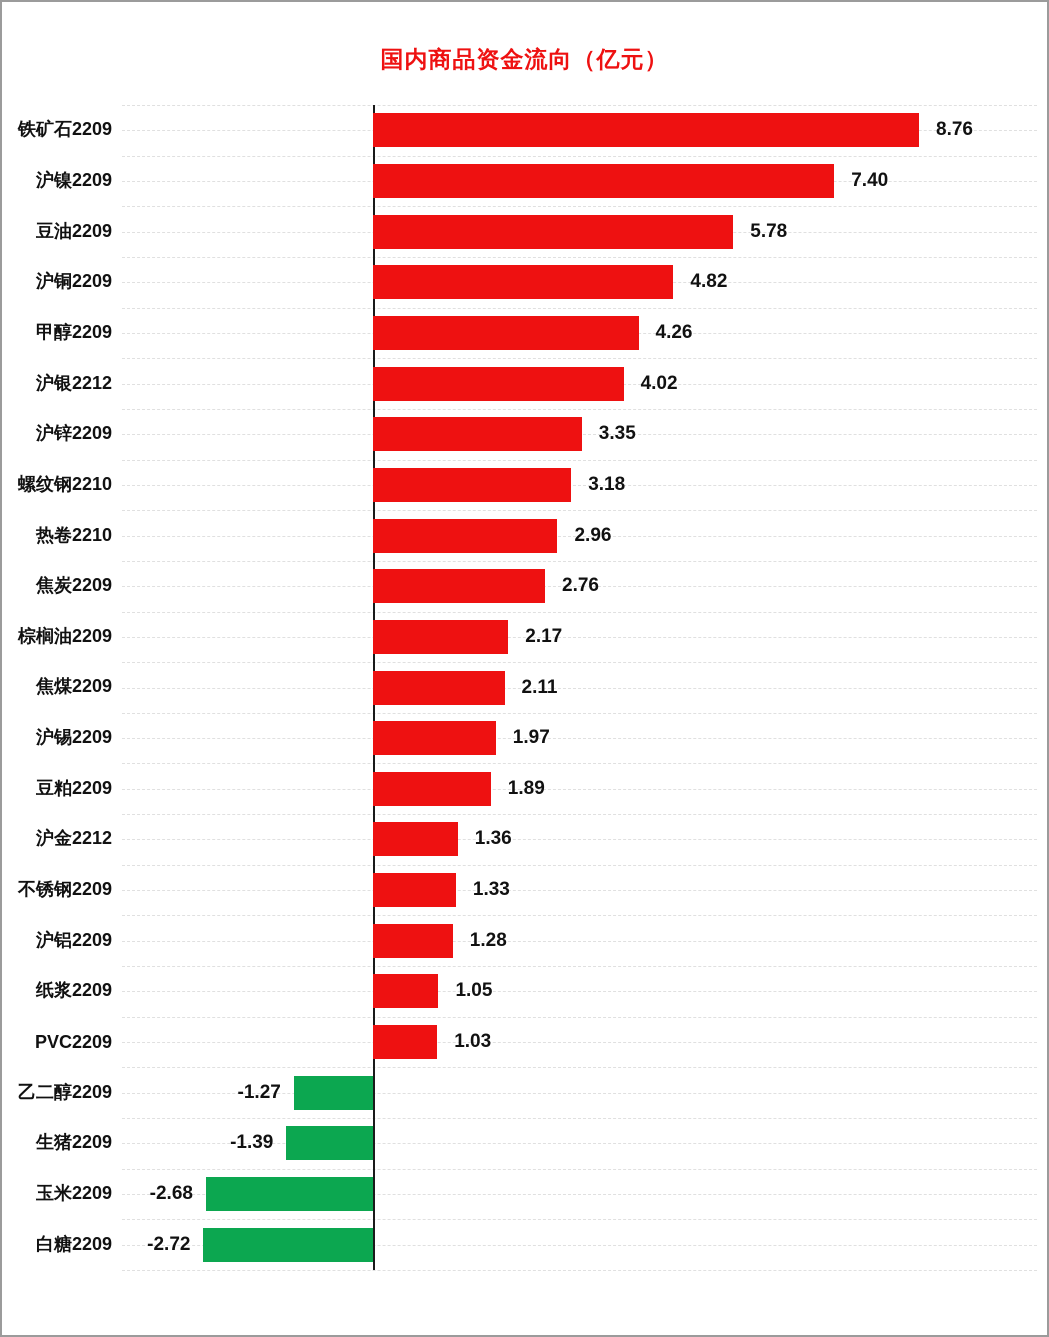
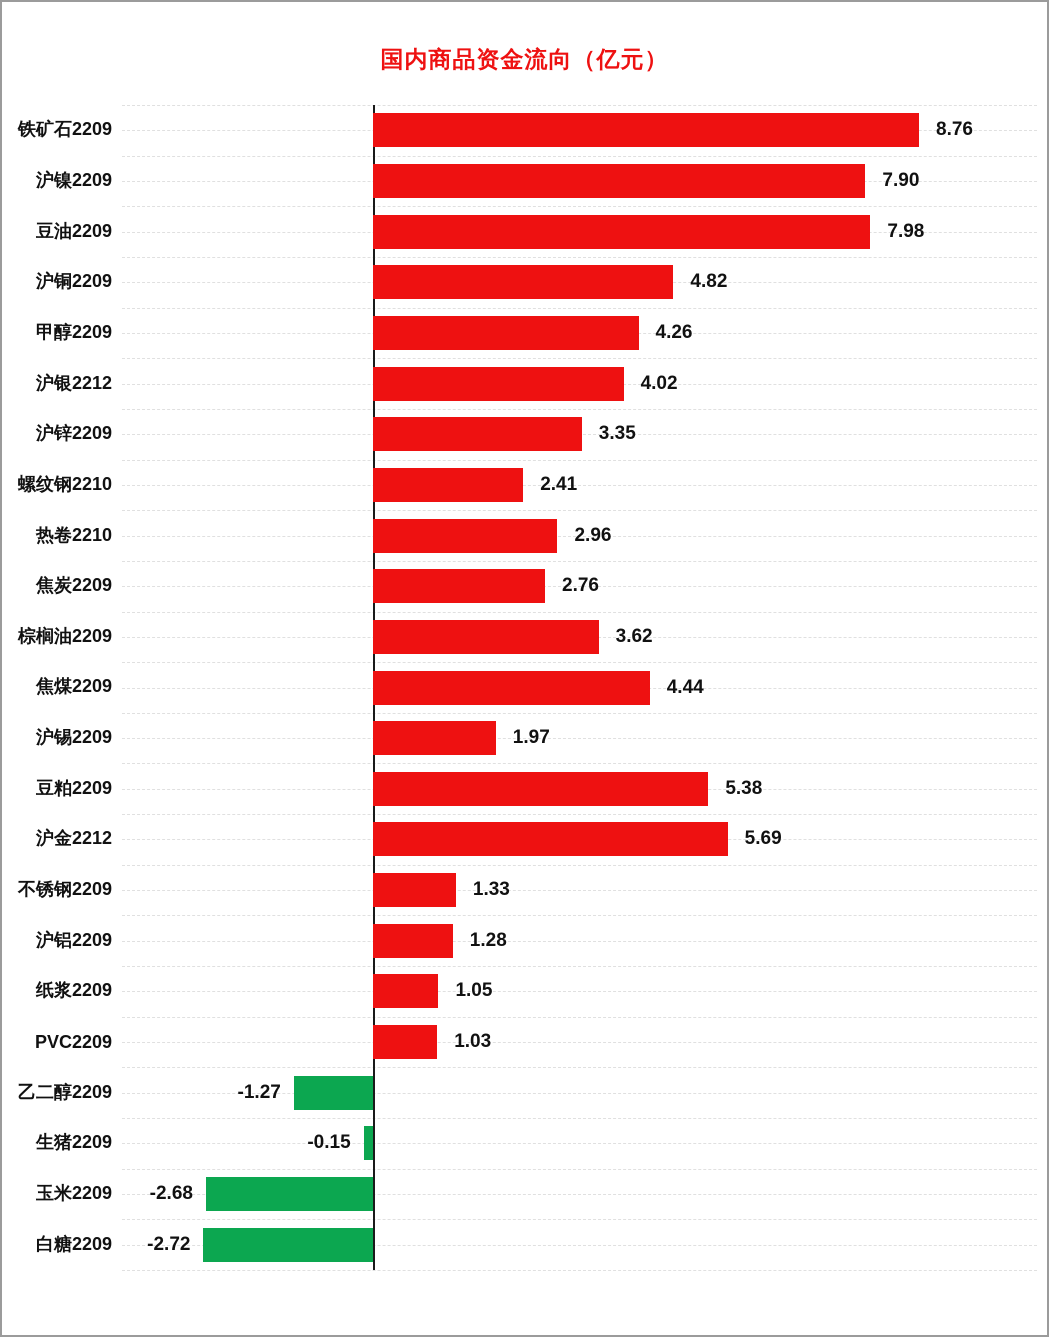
沪镍2209: 7.40 -> 7.90
豆油2209: 5.78 -> 7.98
螺纹钢2210: 3.18 -> 2.41
棕榈油2209: 2.17 -> 3.62
焦煤2209: 2.11 -> 4.44
豆粕2209: 1.89 -> 5.38
沪金2212: 1.36 -> 5.69
生猪2209: -1.39 -> -0.15
